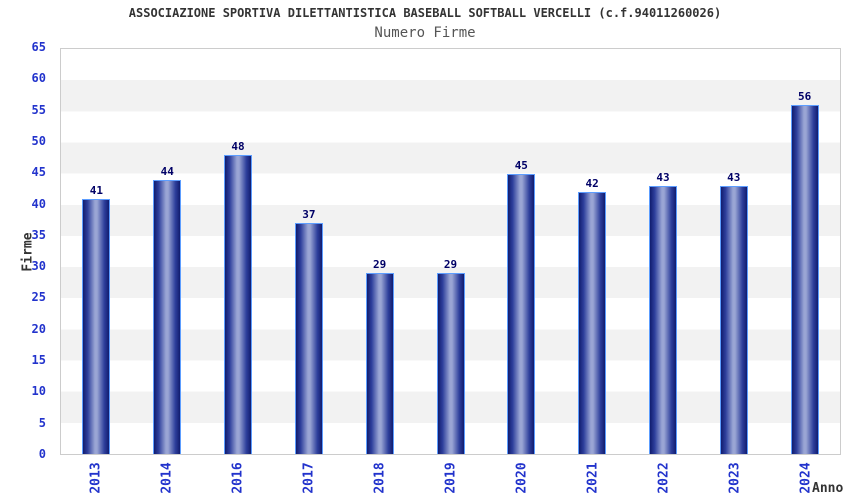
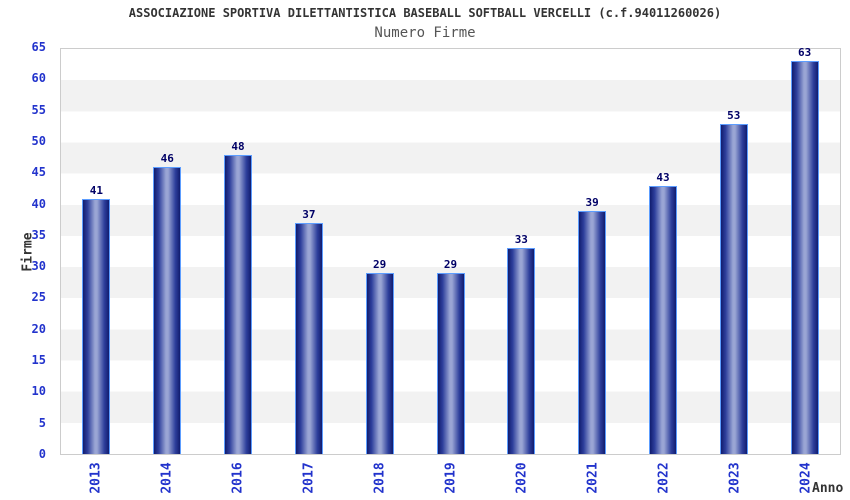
2014: 44 -> 46
2020: 45 -> 33
2021: 42 -> 39
2023: 43 -> 53
2024: 56 -> 63
